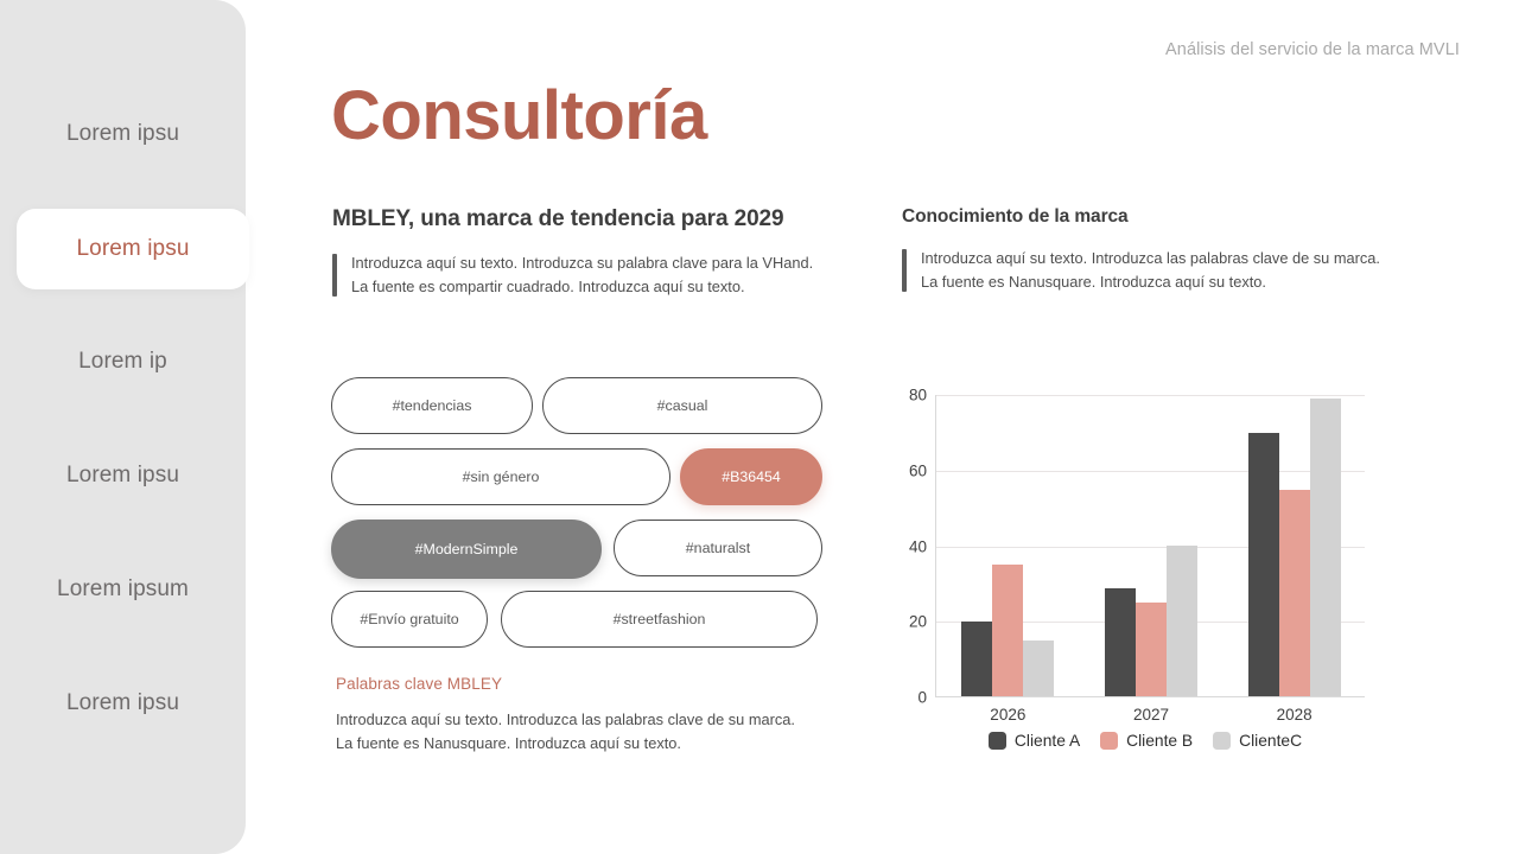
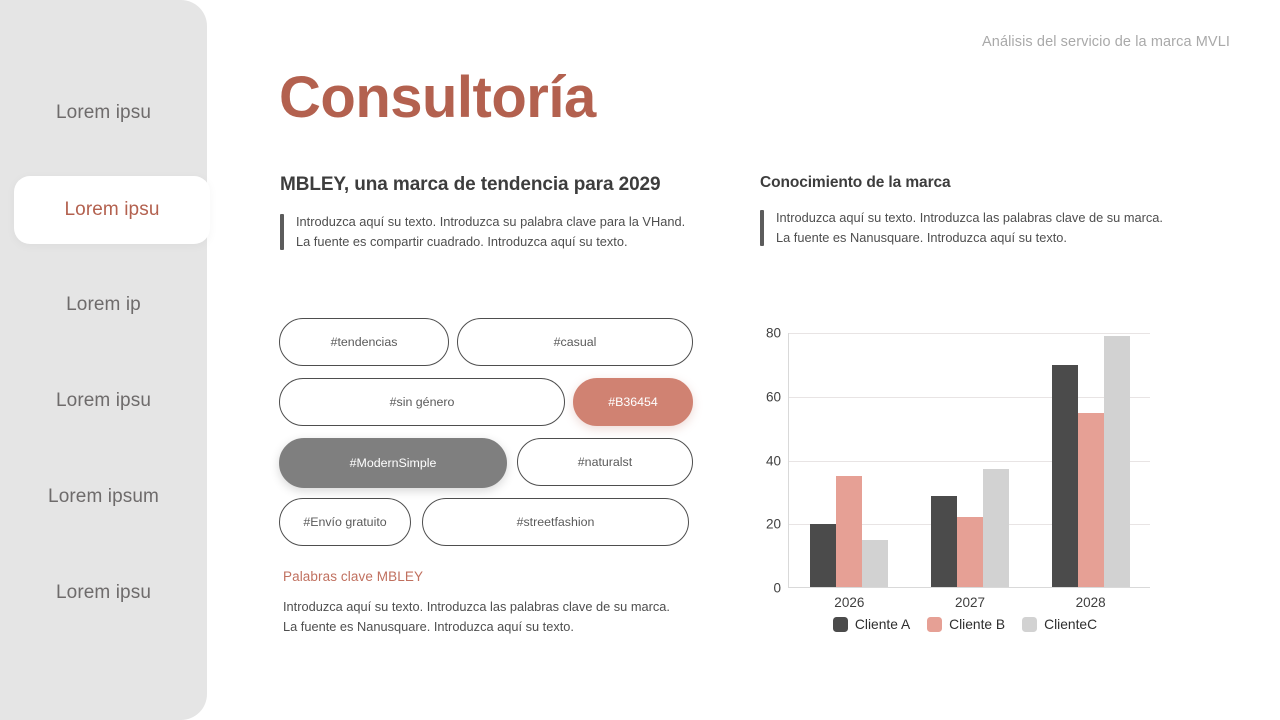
Cliente B/2027: 25 -> 22
ClienteC/2027: 40 -> 37
